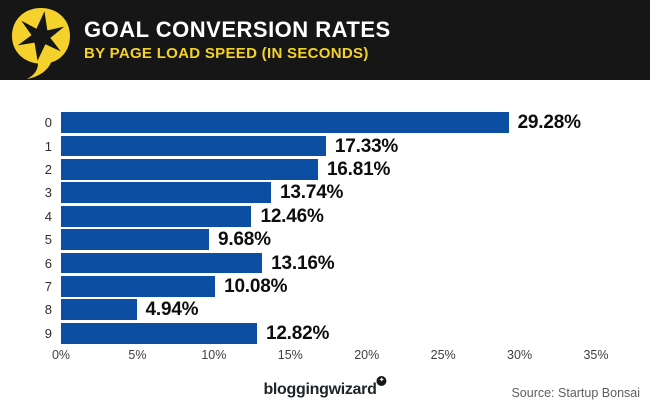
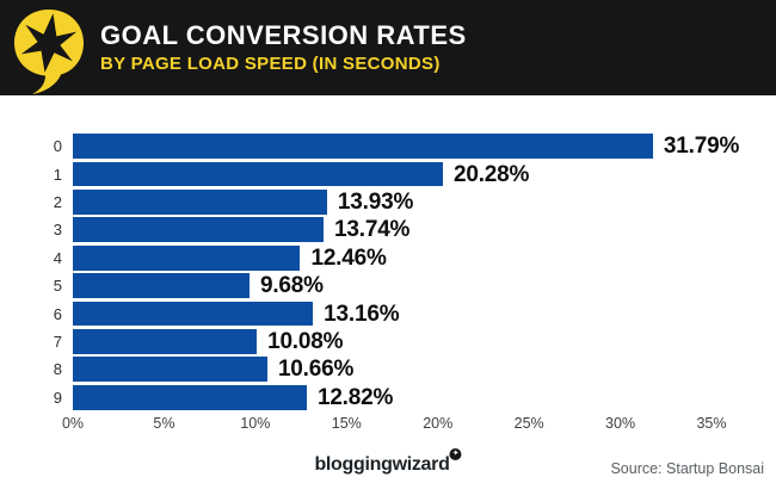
0: 29.28% -> 31.79%
1: 17.33% -> 20.28%
2: 16.81% -> 13.93%
8: 4.94% -> 10.66%
